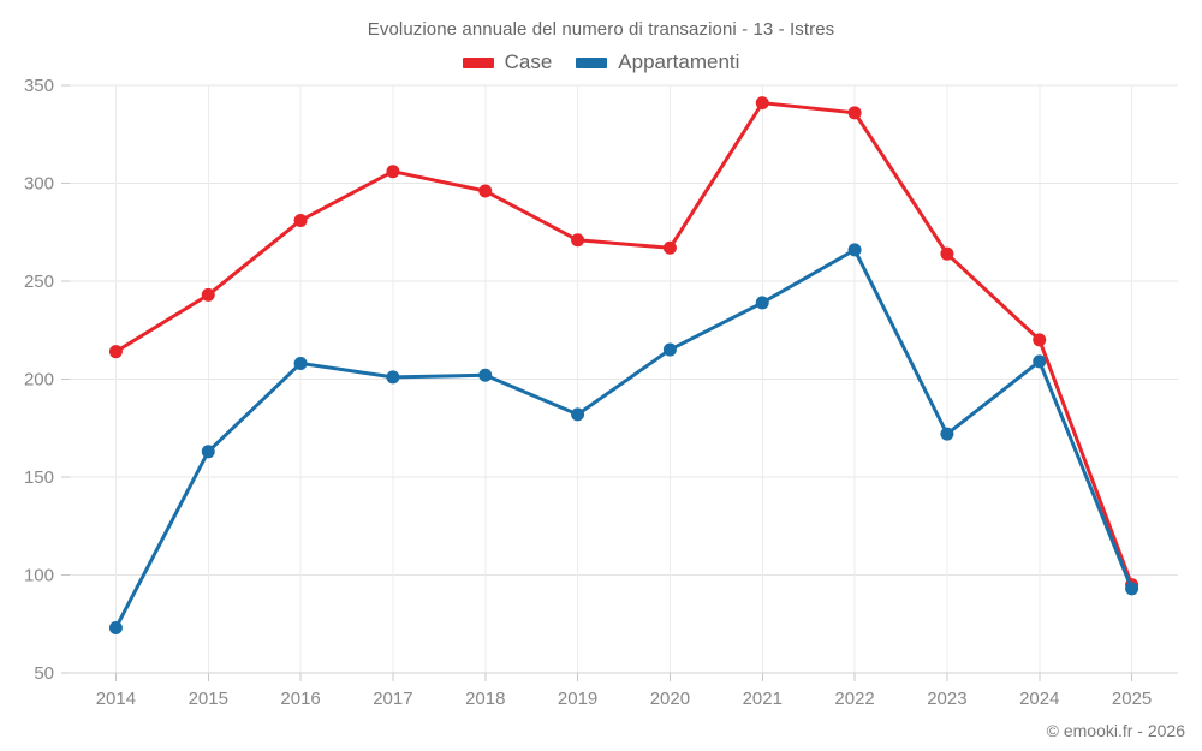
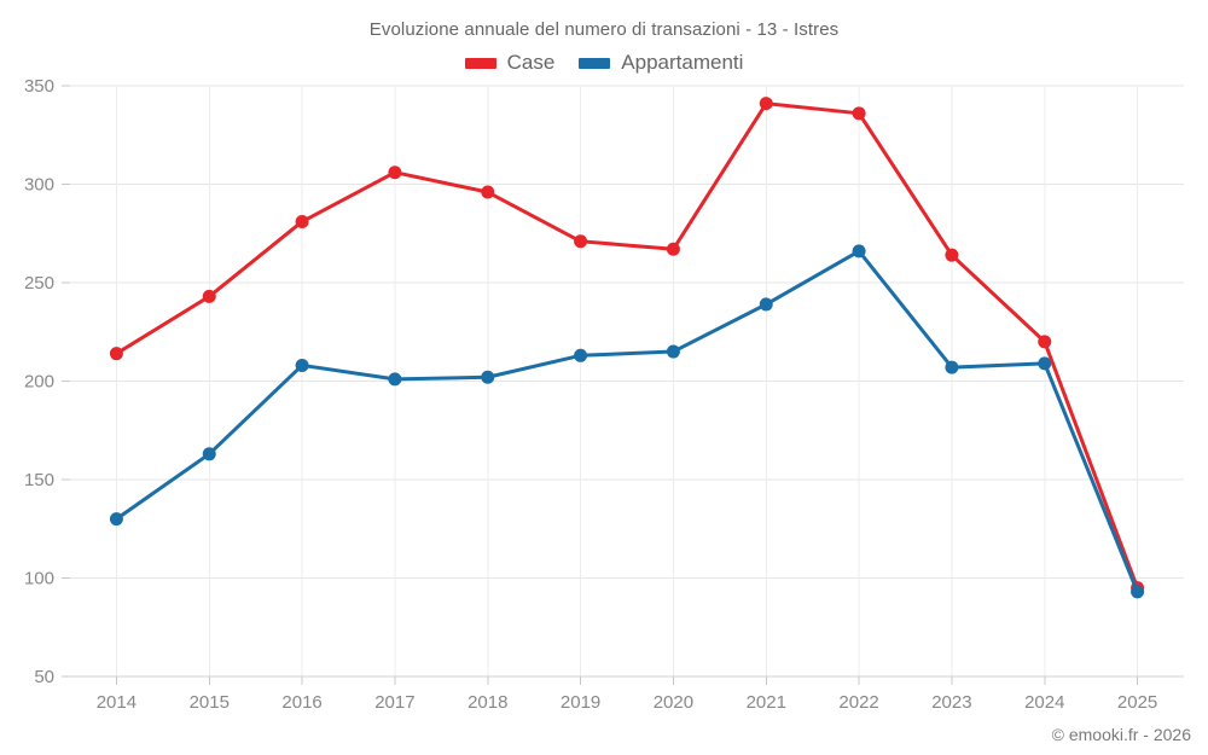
Appartamenti/2014: 73 -> 130
Appartamenti/2019: 182 -> 213
Appartamenti/2023: 172 -> 207
